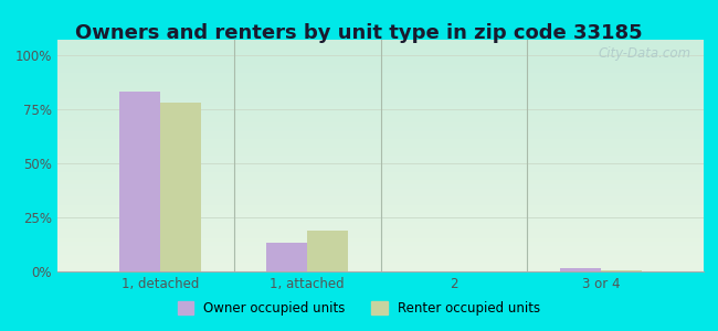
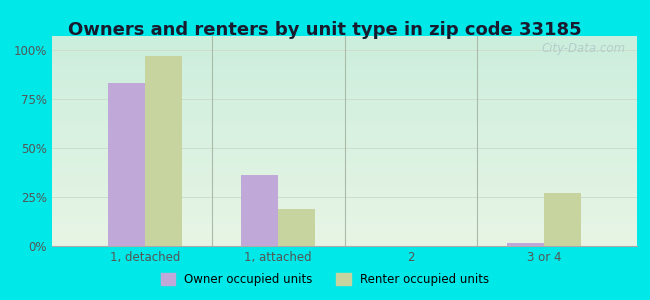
Renter occupied units/1, detached: 78% -> 97%
Owner occupied units/1, attached: 13% -> 36%
Renter occupied units/3 or 4: 0% -> 27%
